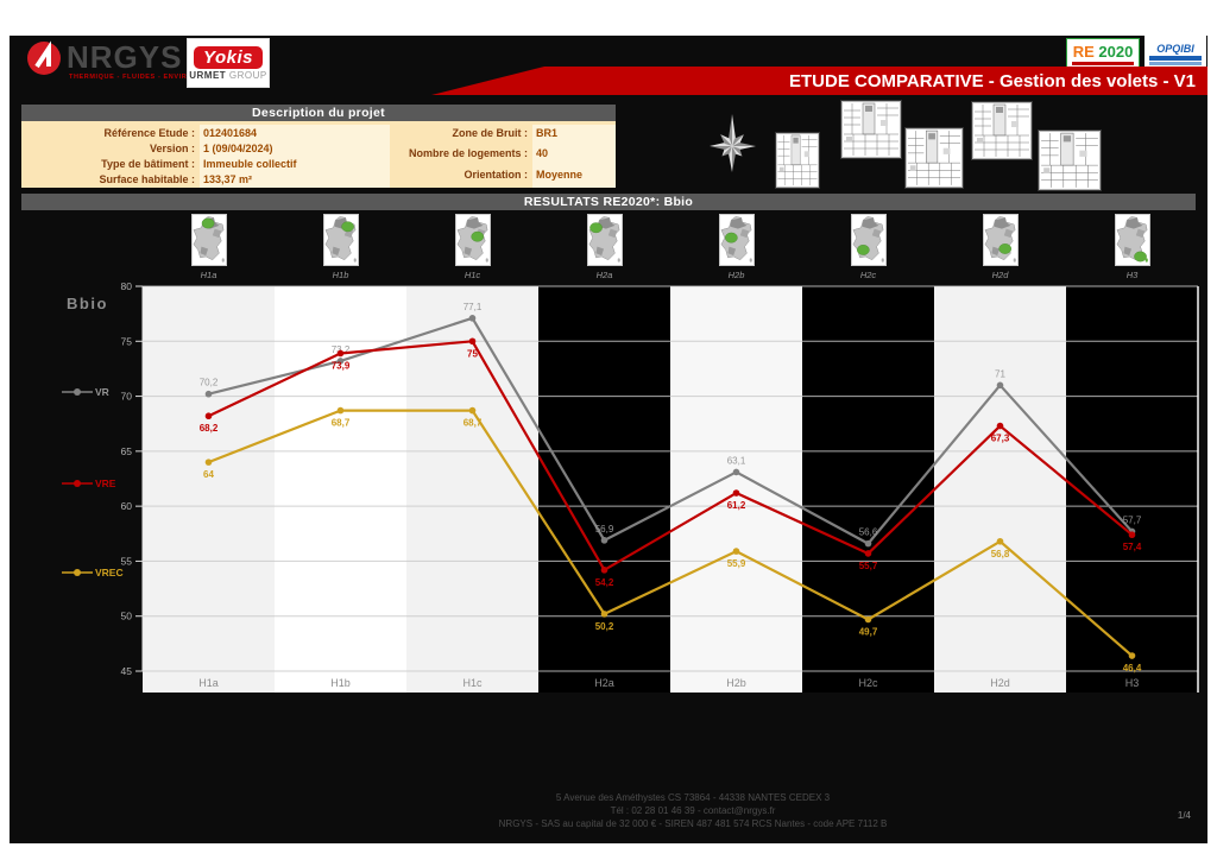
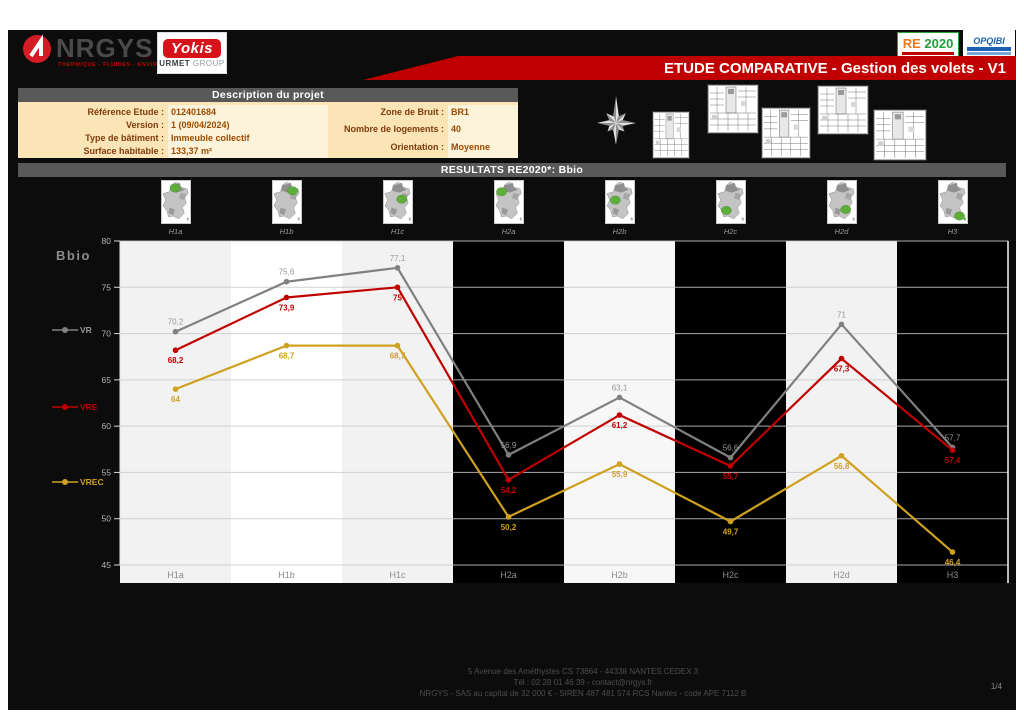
VR/H1b: 73,2 -> 75,6
